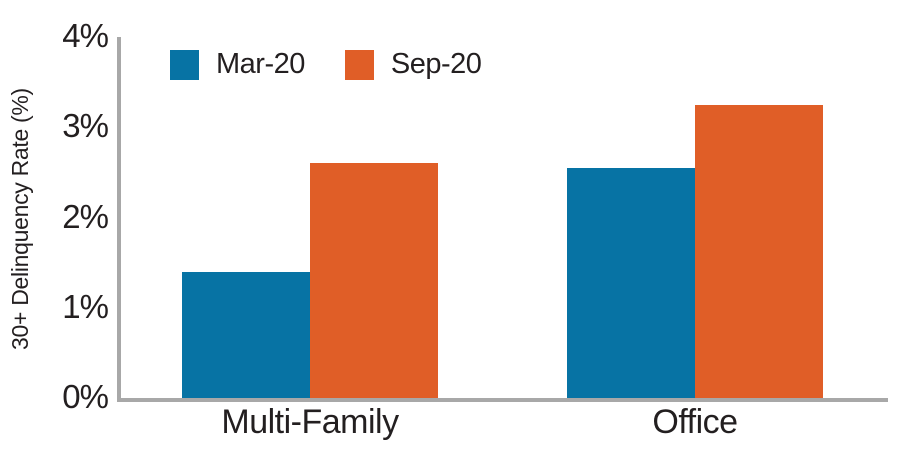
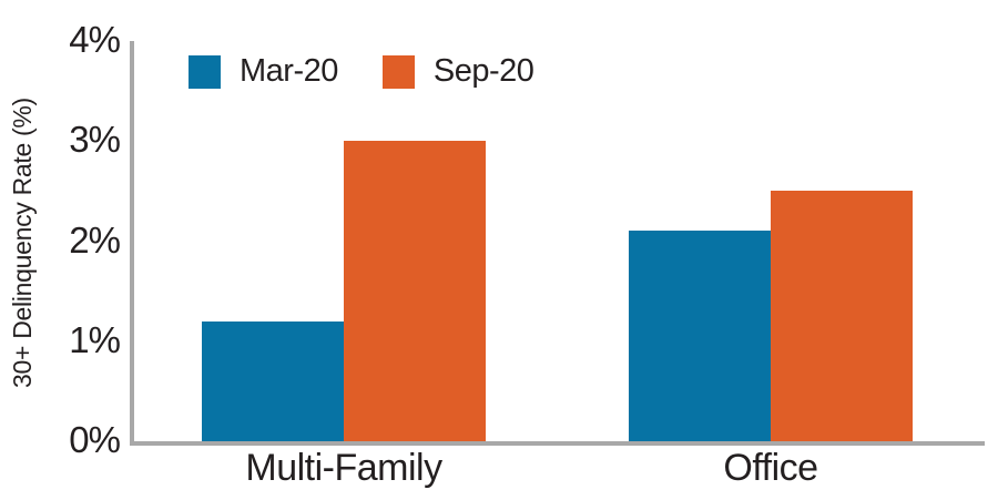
Mar-20/Multi-Family: 1.4% -> 1.2%
Sep-20/Multi-Family: 2.6% -> 3.0%
Mar-20/Office: 2.5% -> 2.1%
Sep-20/Office: 3.2% -> 2.5%
